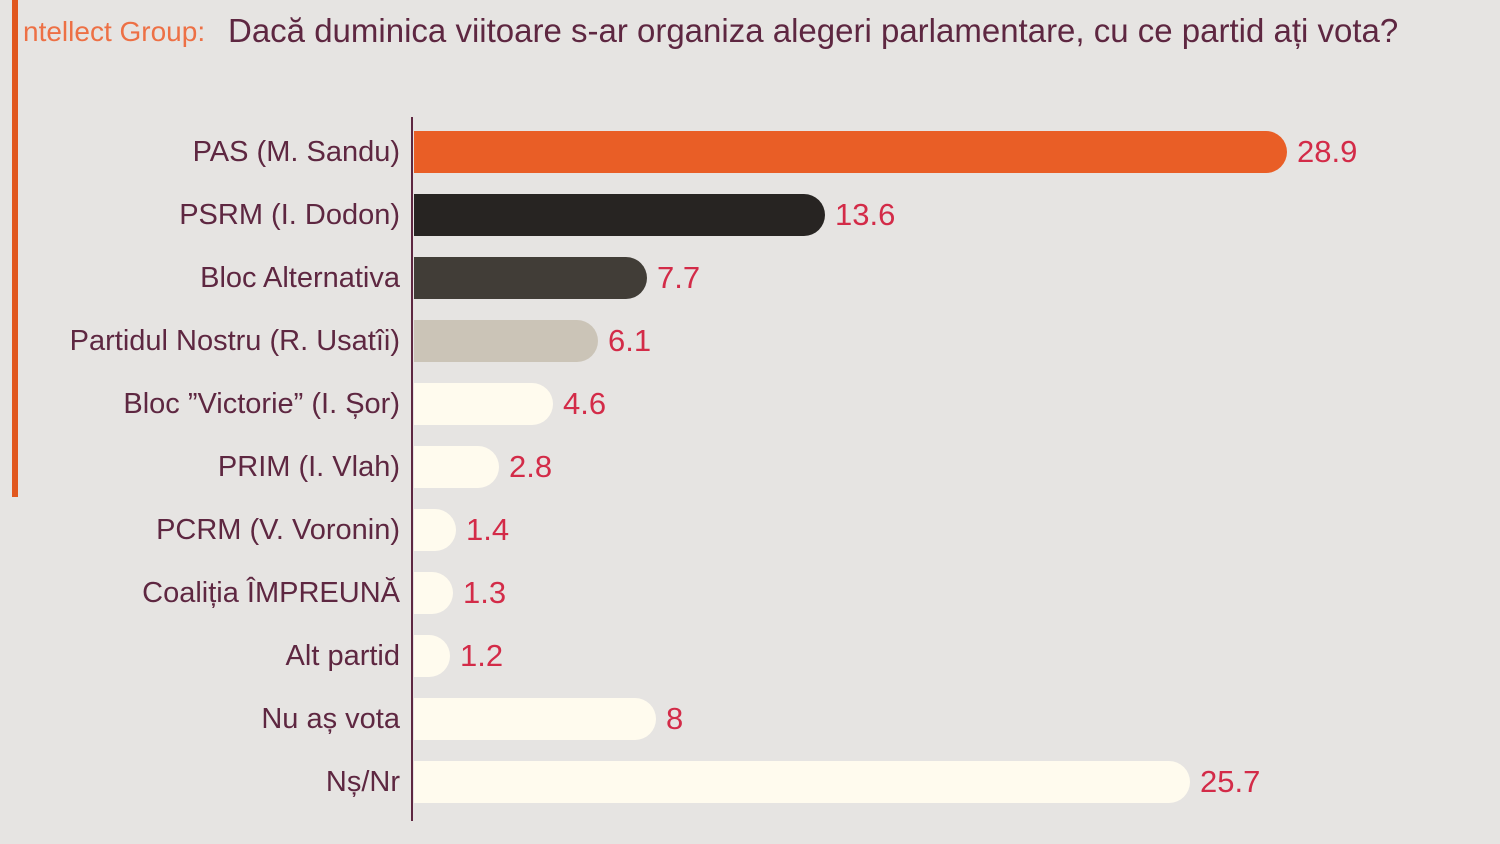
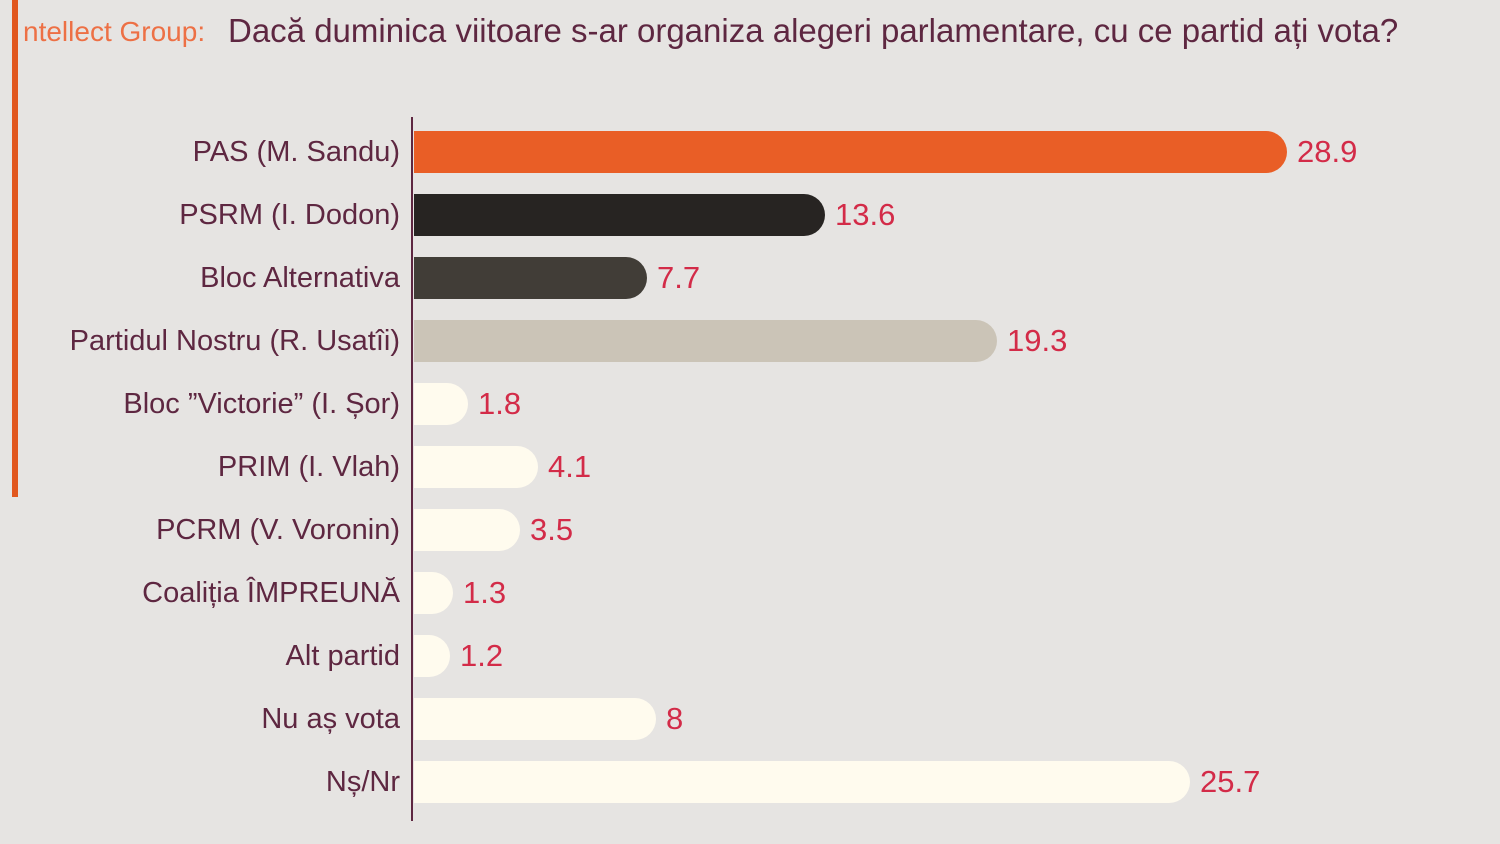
Partidul Nostru (R. Usatîi): 6.1 -> 19.3
Bloc ”Victorie” (I. Șor): 4.6 -> 1.8
PRIM (I. Vlah): 2.8 -> 4.1
PCRM (V. Voronin): 1.4 -> 3.5
